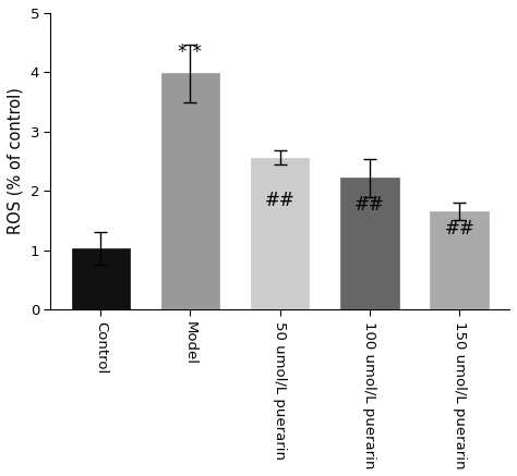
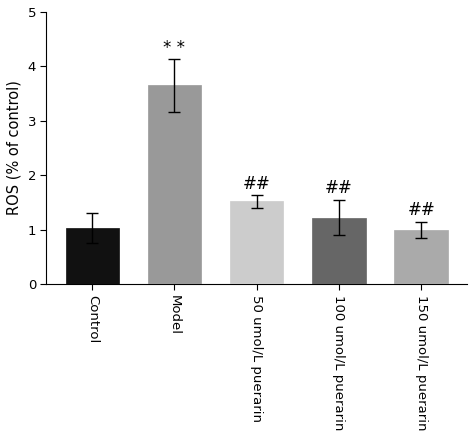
Model: 3.98 -> 3.65
50 umol/L puerarin: 2.56 -> 1.52
100 umol/L puerarin: 2.22 -> 1.22
150 umol/L puerarin: 1.66 -> 1.00
